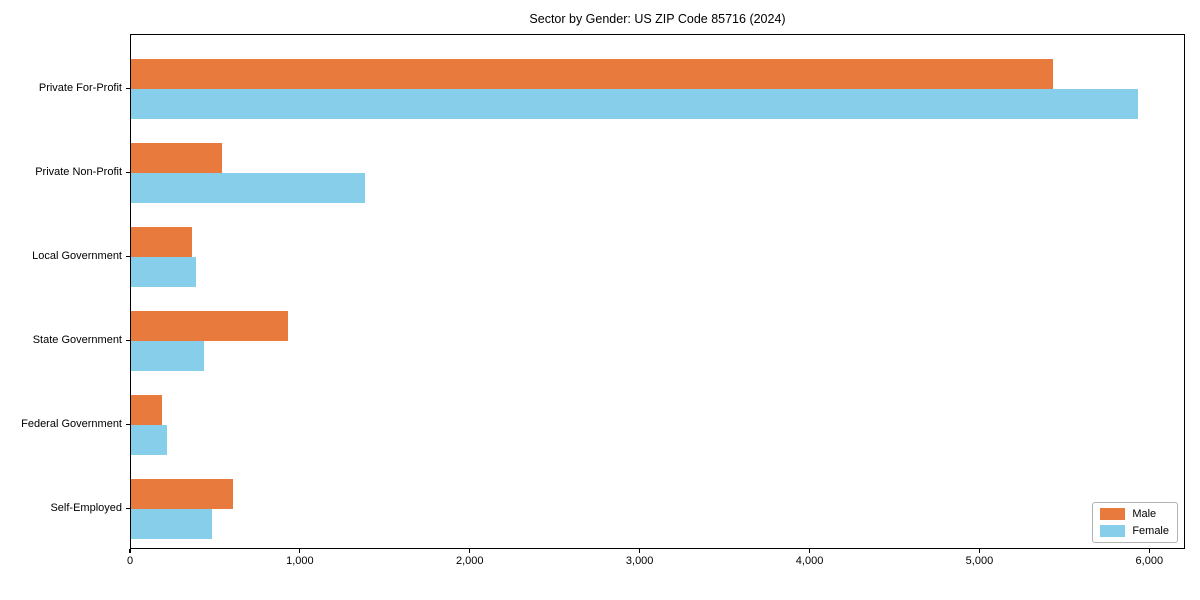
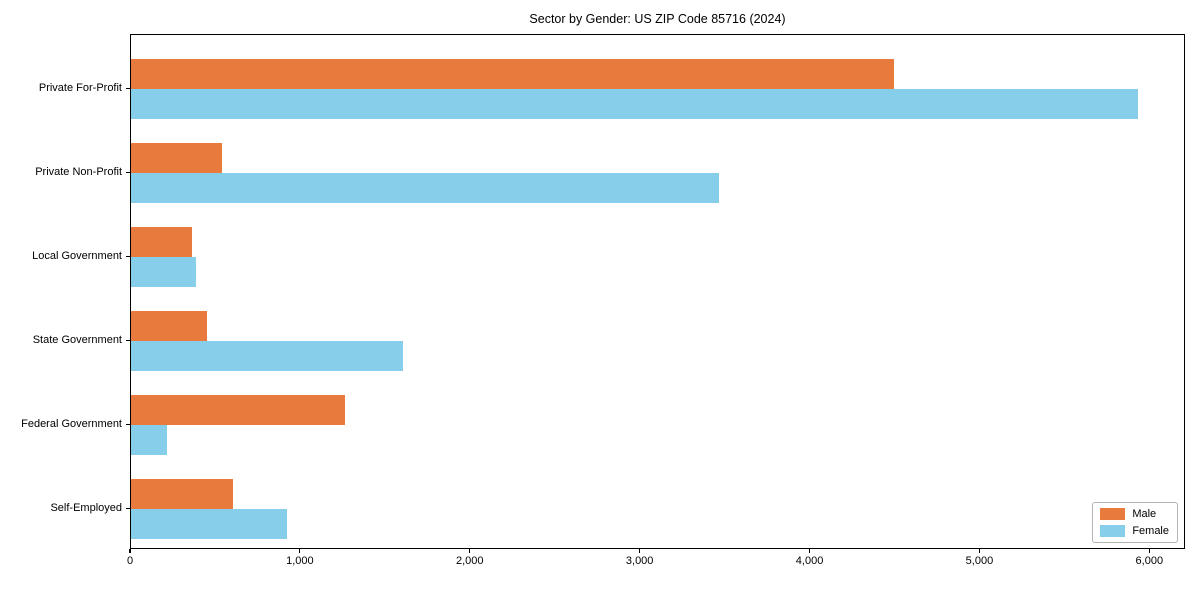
Male/Private For-Profit: 5420 -> 4490
Female/Private Non-Profit: 1380 -> 3460
Male/State Government: 920 -> 450
Female/State Government: 430 -> 1600
Male/Federal Government: 180 -> 1260
Female/Self-Employed: 480 -> 920
